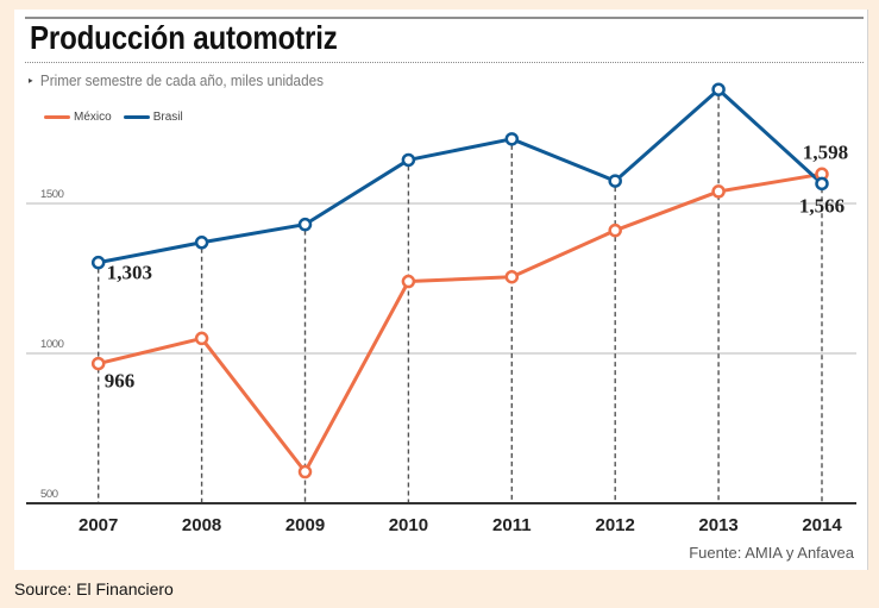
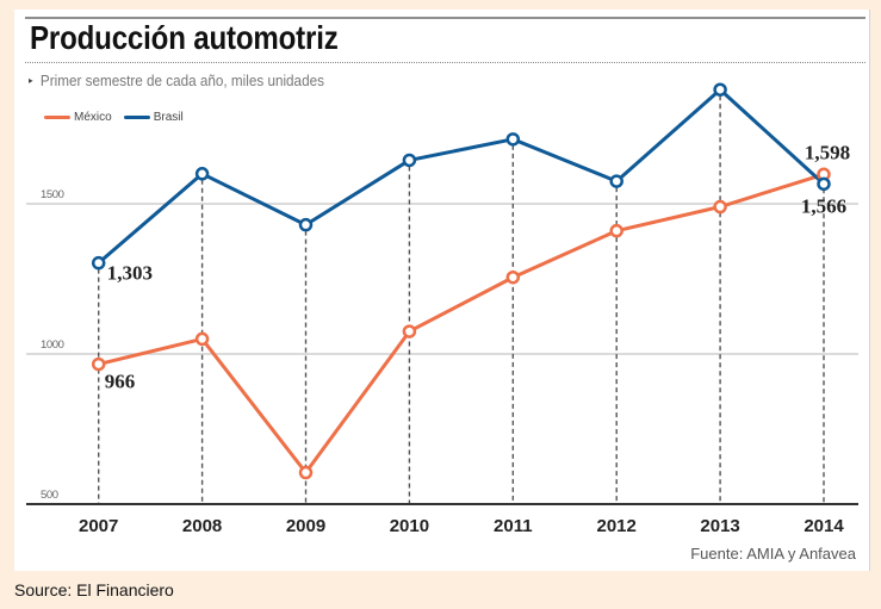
Brasil/2008: 1370 -> 1600
México/2010: 1240 -> 1080
México/2013: 1540 -> 1490
